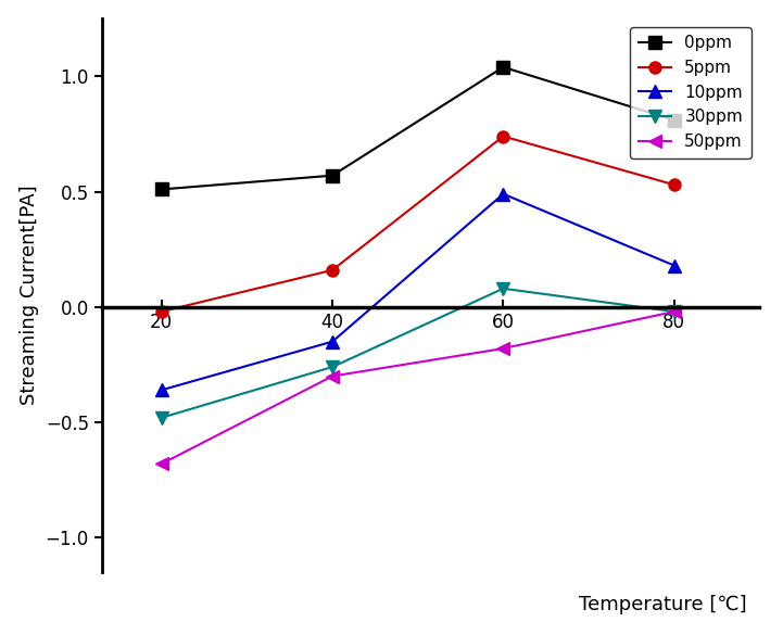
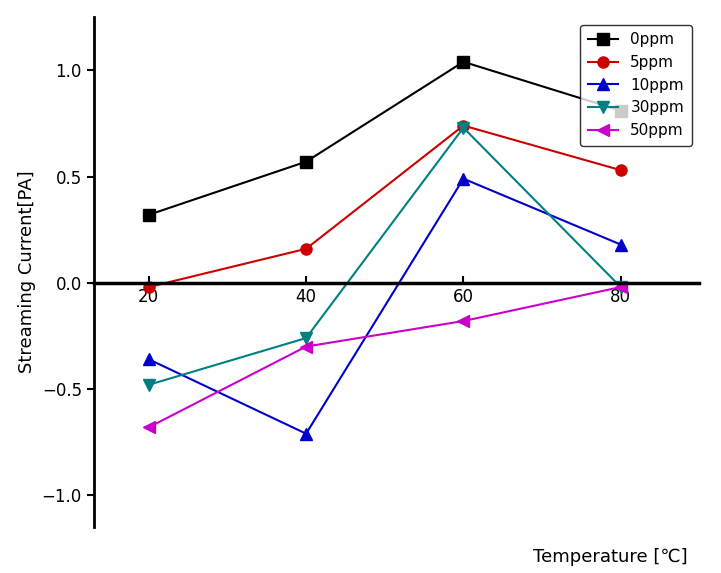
0ppm/20: 0.51 -> 0.32
10ppm/40: -0.15 -> -0.71
30ppm/60: 0.08 -> 0.73
